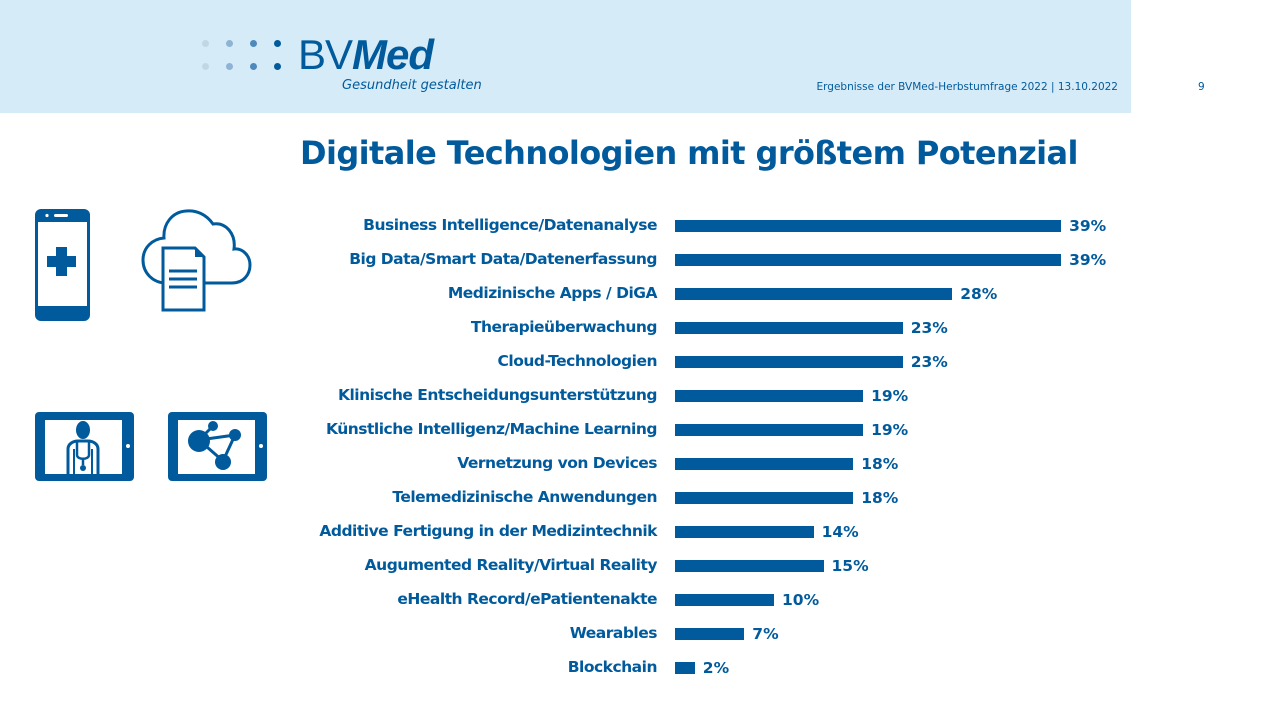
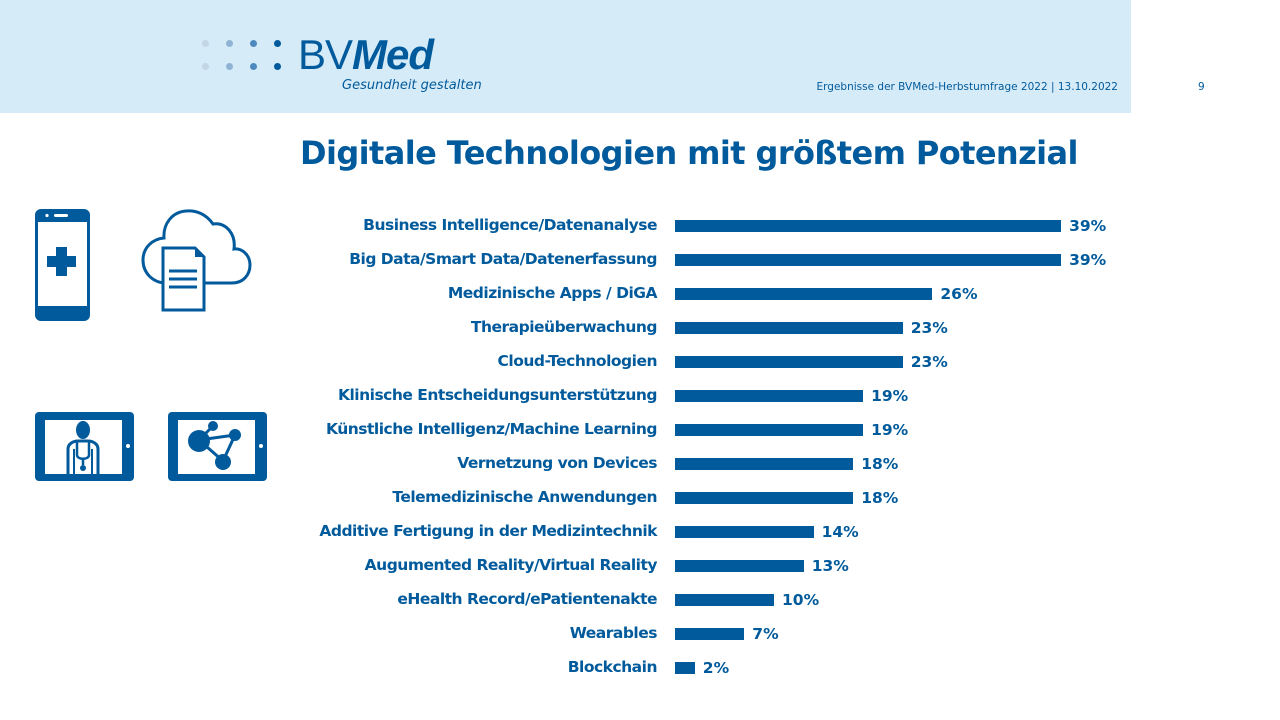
Medizinische Apps / DiGA: 28% -> 26%
Augumented Reality/Virtual Reality: 15% -> 13%
